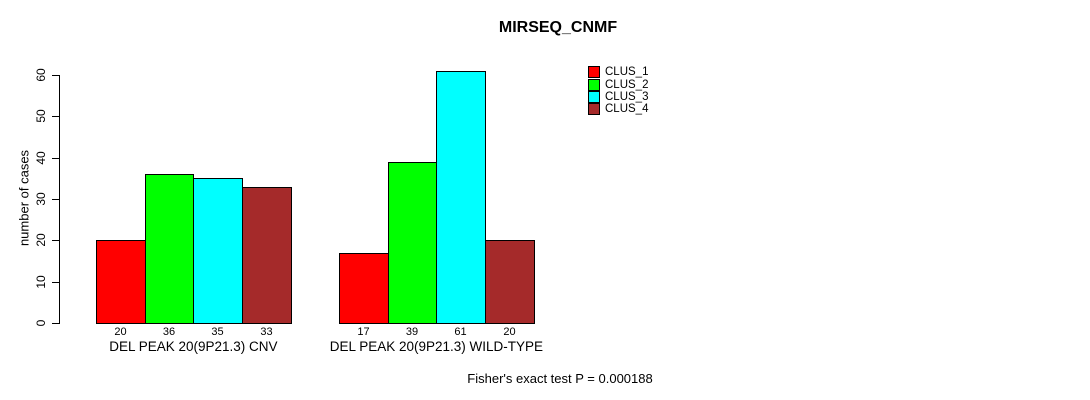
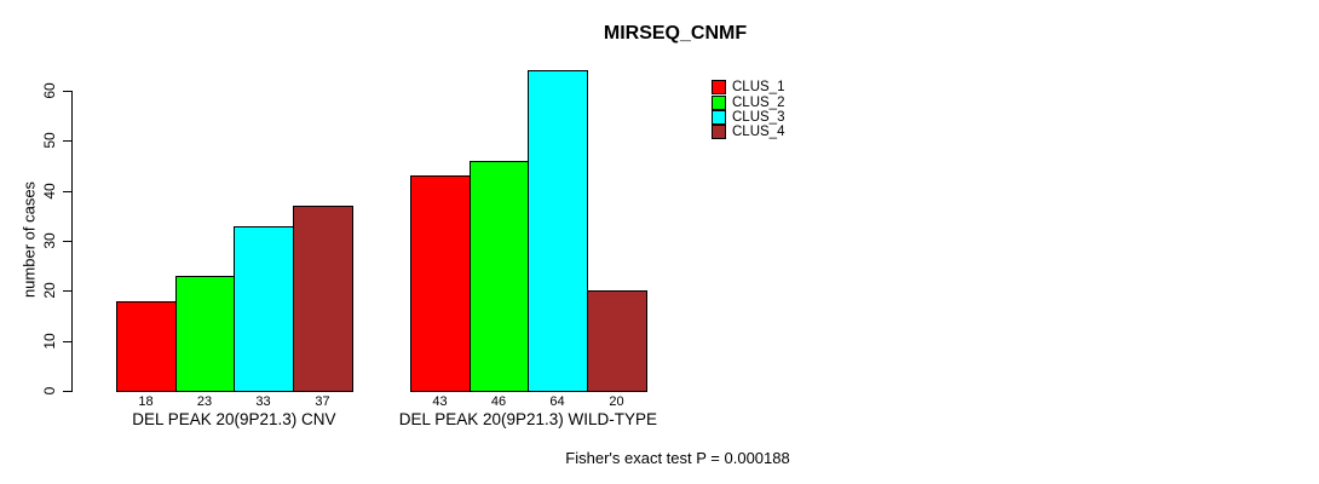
CLUS_1/DEL PEAK 20(9P21.3) CNV: 20 -> 18
CLUS_2/DEL PEAK 20(9P21.3) CNV: 36 -> 23
CLUS_3/DEL PEAK 20(9P21.3) CNV: 35 -> 33
CLUS_4/DEL PEAK 20(9P21.3) CNV: 33 -> 37
CLUS_1/DEL PEAK 20(9P21.3) WILD-TYPE: 17 -> 43
CLUS_2/DEL PEAK 20(9P21.3) WILD-TYPE: 39 -> 46
CLUS_3/DEL PEAK 20(9P21.3) WILD-TYPE: 61 -> 64
